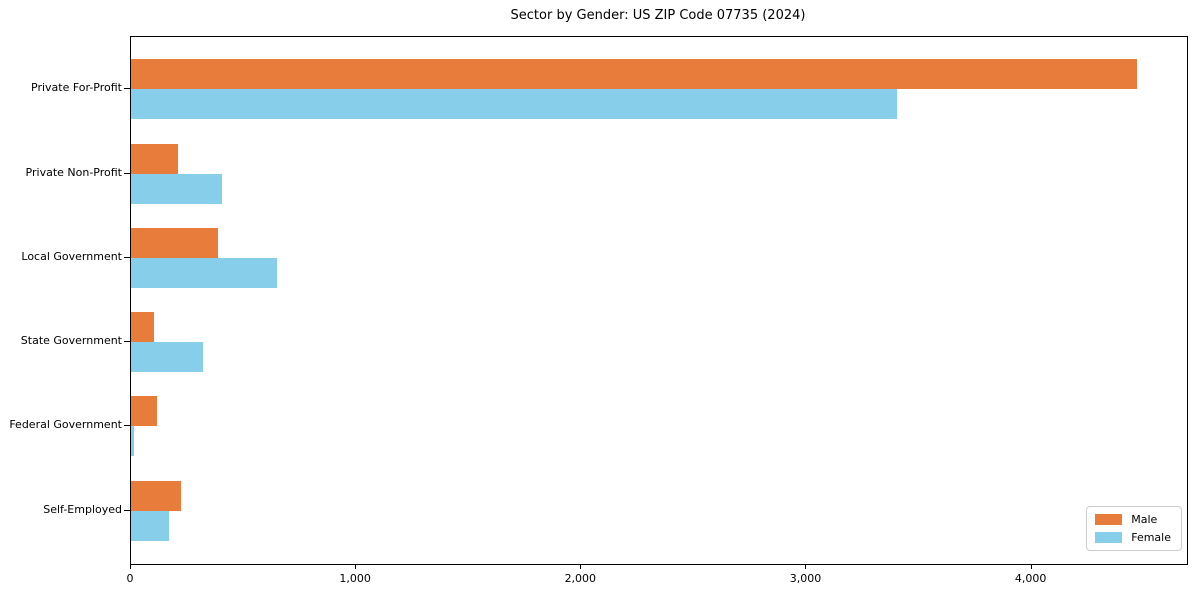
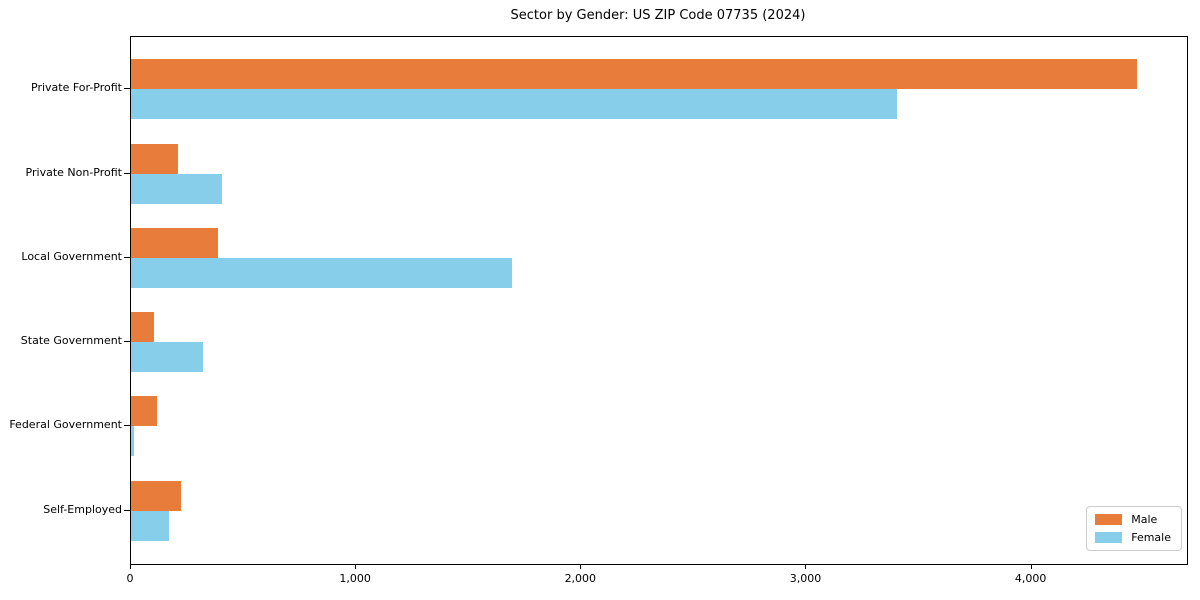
Female/Local Government: 650 -> 1690
